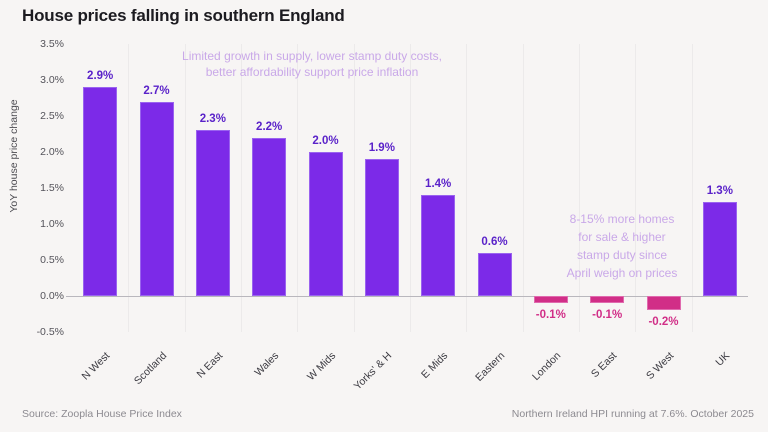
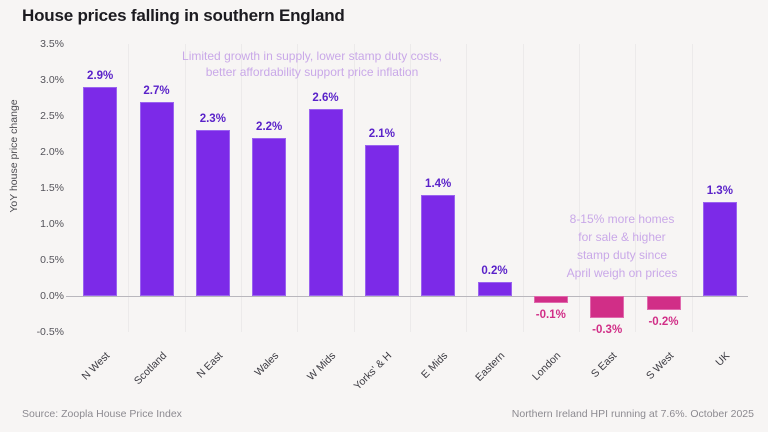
W Mids: 2.0% -> 2.6%
Yorks' & H: 1.9% -> 2.1%
Eastern: 0.6% -> 0.2%
S East: -0.1% -> -0.3%
